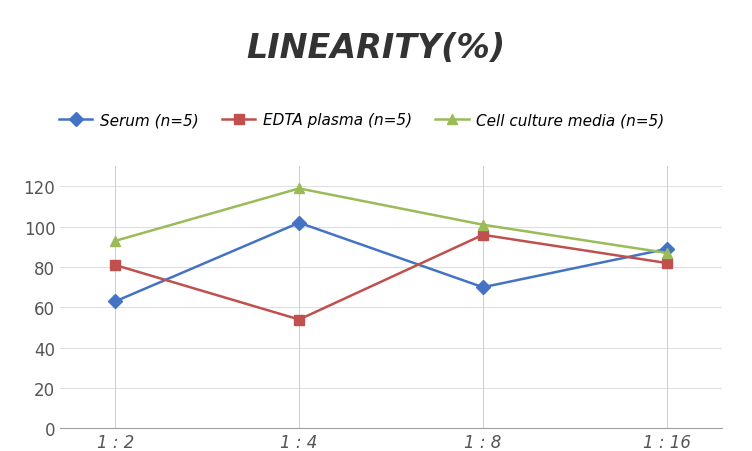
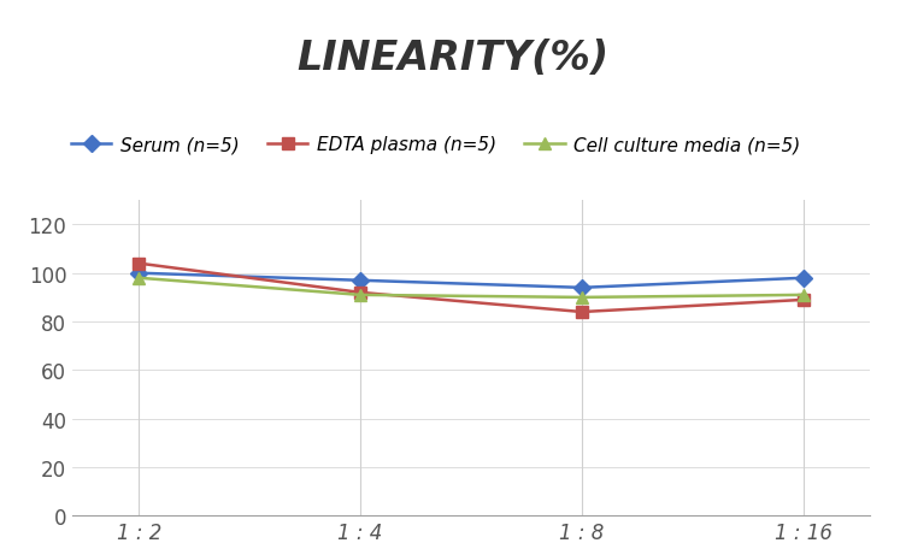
Serum (n=5)/1 : 2: 63 -> 100
EDTA plasma (n=5)/1 : 2: 81 -> 104
Cell culture media (n=5)/1 : 2: 93 -> 98
Serum (n=5)/1 : 4: 102 -> 97
EDTA plasma (n=5)/1 : 4: 54 -> 92
Cell culture media (n=5)/1 : 4: 119 -> 91
Serum (n=5)/1 : 8: 70 -> 94
EDTA plasma (n=5)/1 : 8: 96 -> 84
Cell culture media (n=5)/1 : 8: 101 -> 90
Serum (n=5)/1 : 16: 89 -> 98
EDTA plasma (n=5)/1 : 16: 82 -> 89
Cell culture media (n=5)/1 : 16: 87 -> 91
